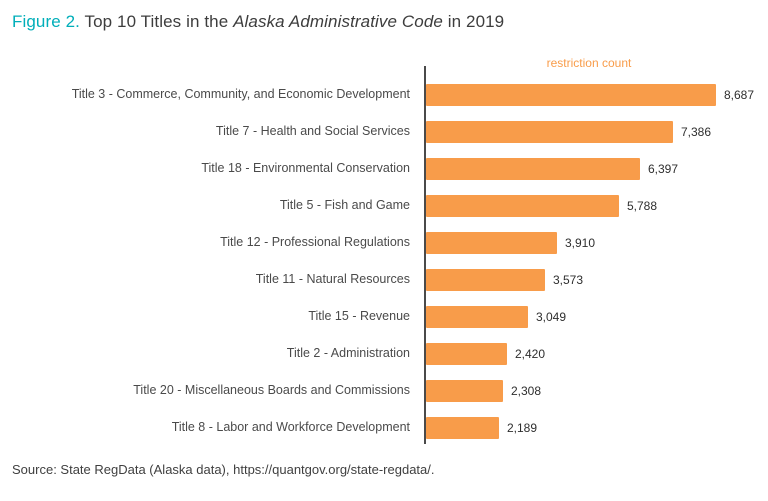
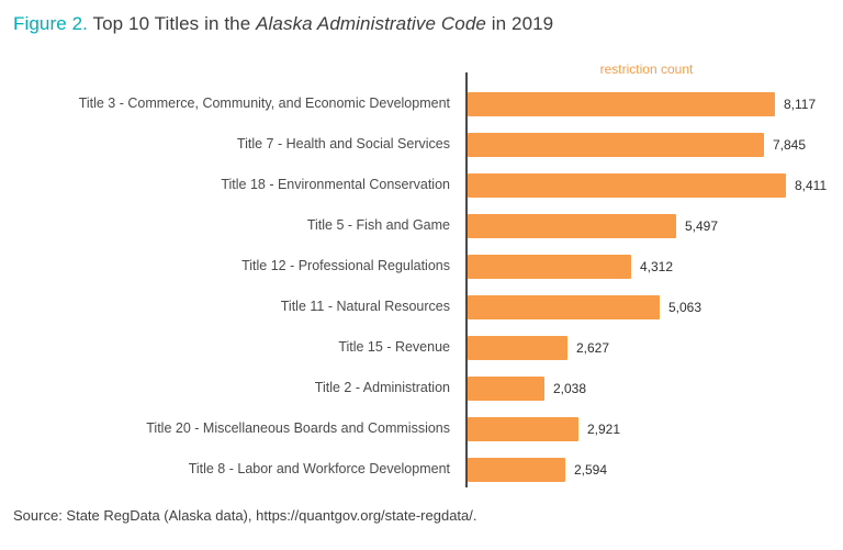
Title 3 - Commerce, Community, and Economic Development: 8,687 -> 8,117
Title 7 - Health and Social Services: 7,386 -> 7,845
Title 18 - Environmental Conservation: 6,397 -> 8,411
Title 5 - Fish and Game: 5,788 -> 5,497
Title 12 - Professional Regulations: 3,910 -> 4,312
Title 11 - Natural Resources: 3,573 -> 5,063
Title 15 - Revenue: 3,049 -> 2,627
Title 2 - Administration: 2,420 -> 2,038
Title 20 - Miscellaneous Boards and Commissions: 2,308 -> 2,921
Title 8 - Labor and Workforce Development: 2,189 -> 2,594
